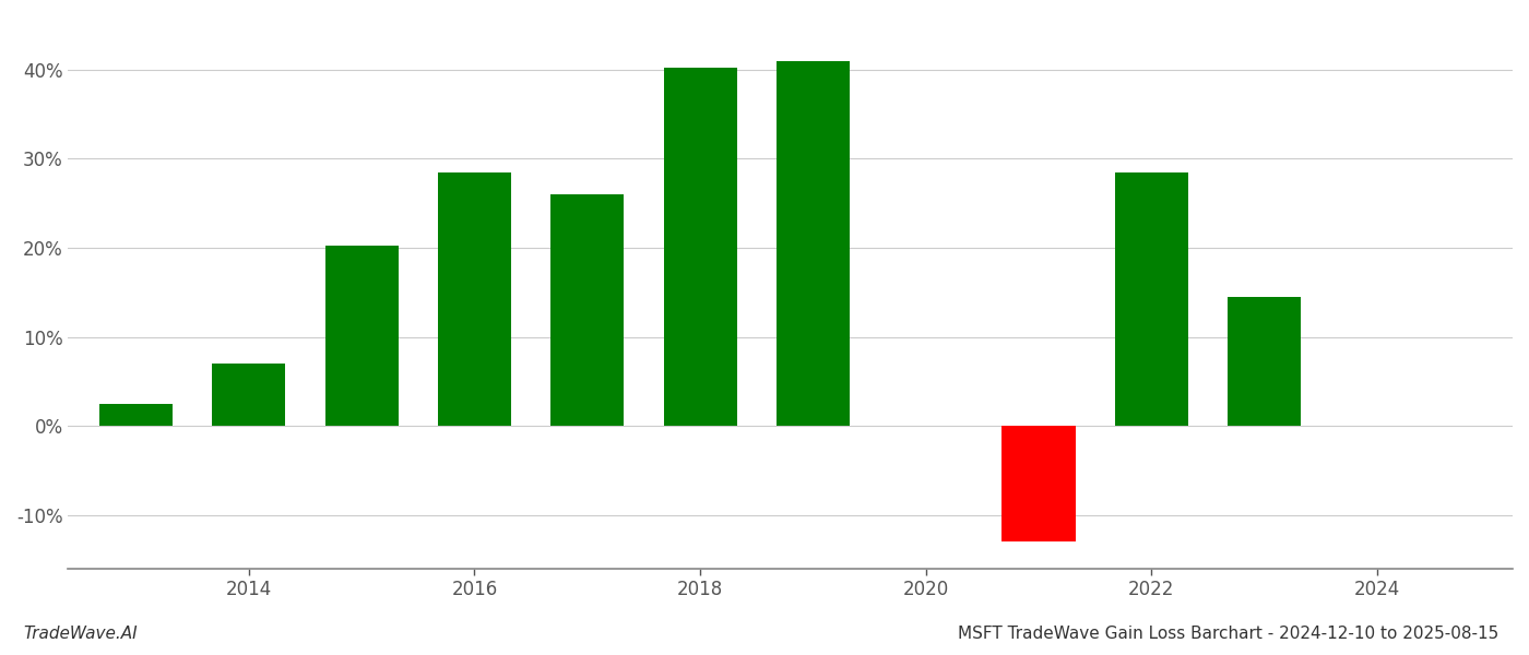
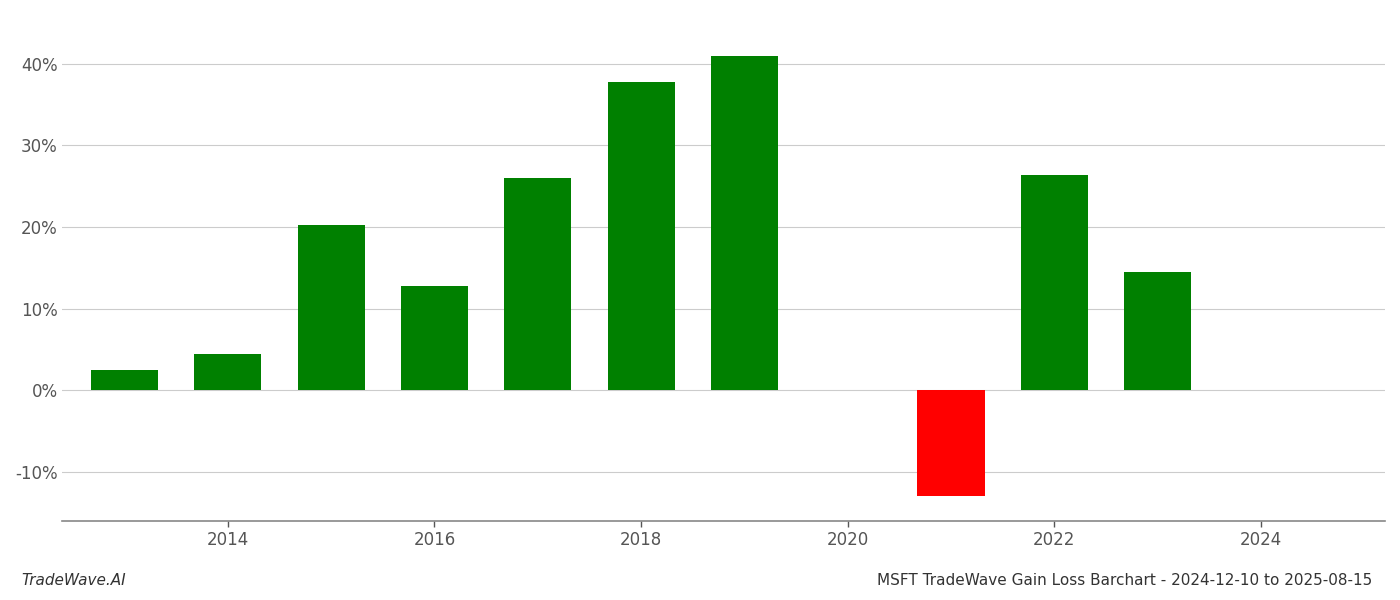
2014: 7.0% -> 4.4%
2016: 28.5% -> 12.8%
2018: 40.2% -> 37.8%
2022: 28.5% -> 26.4%
